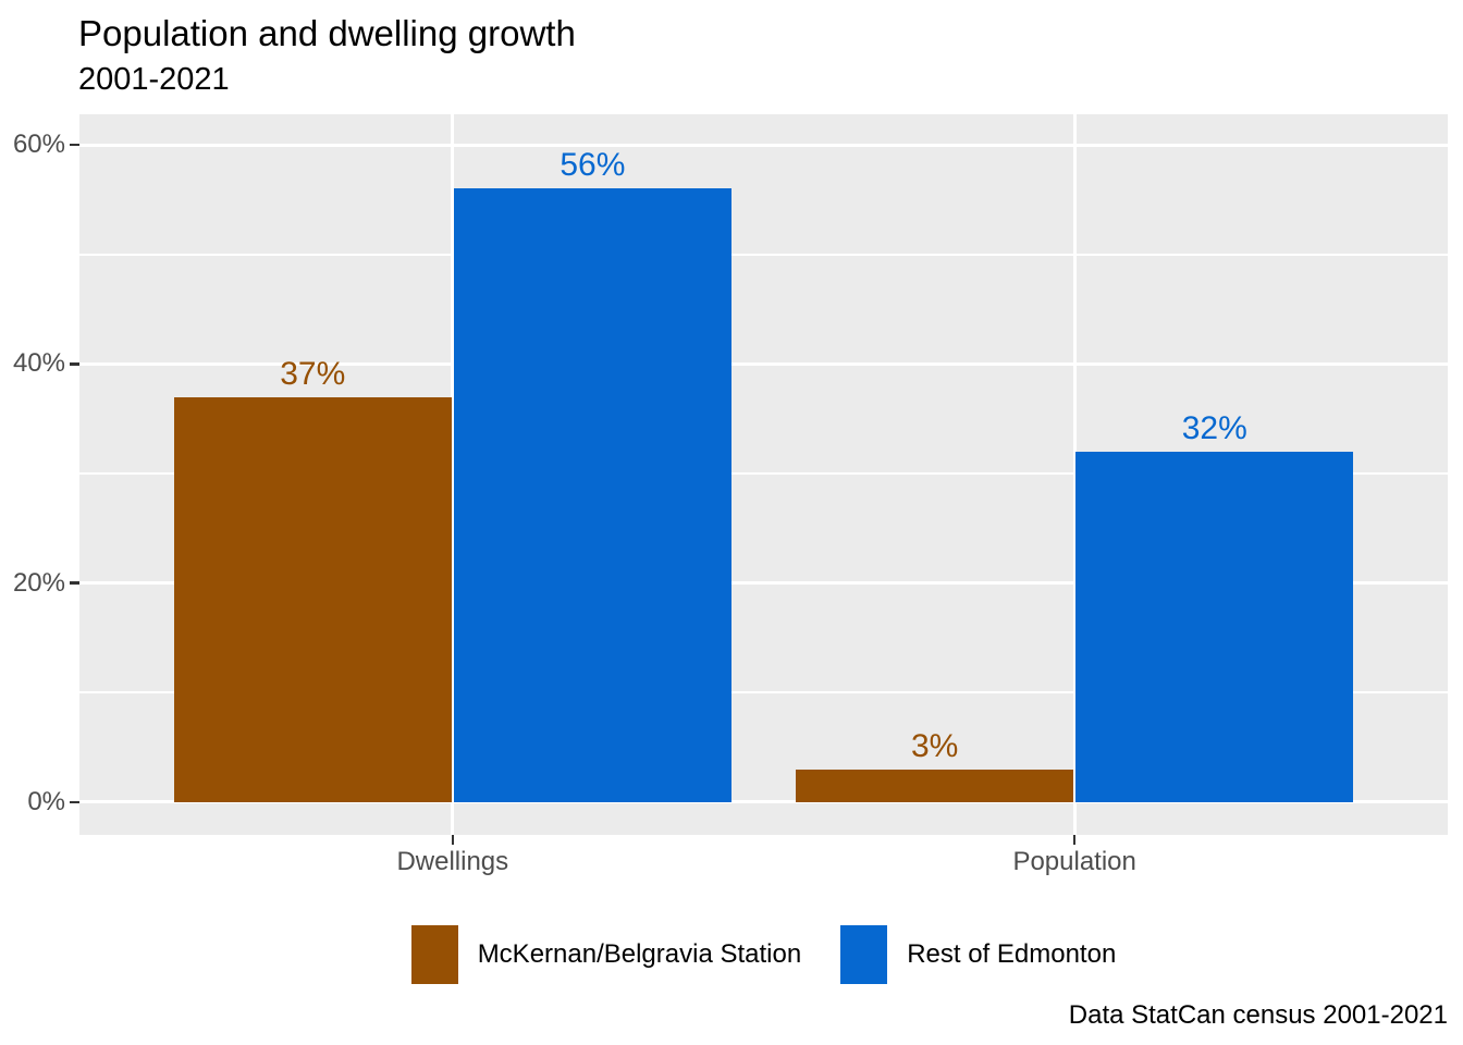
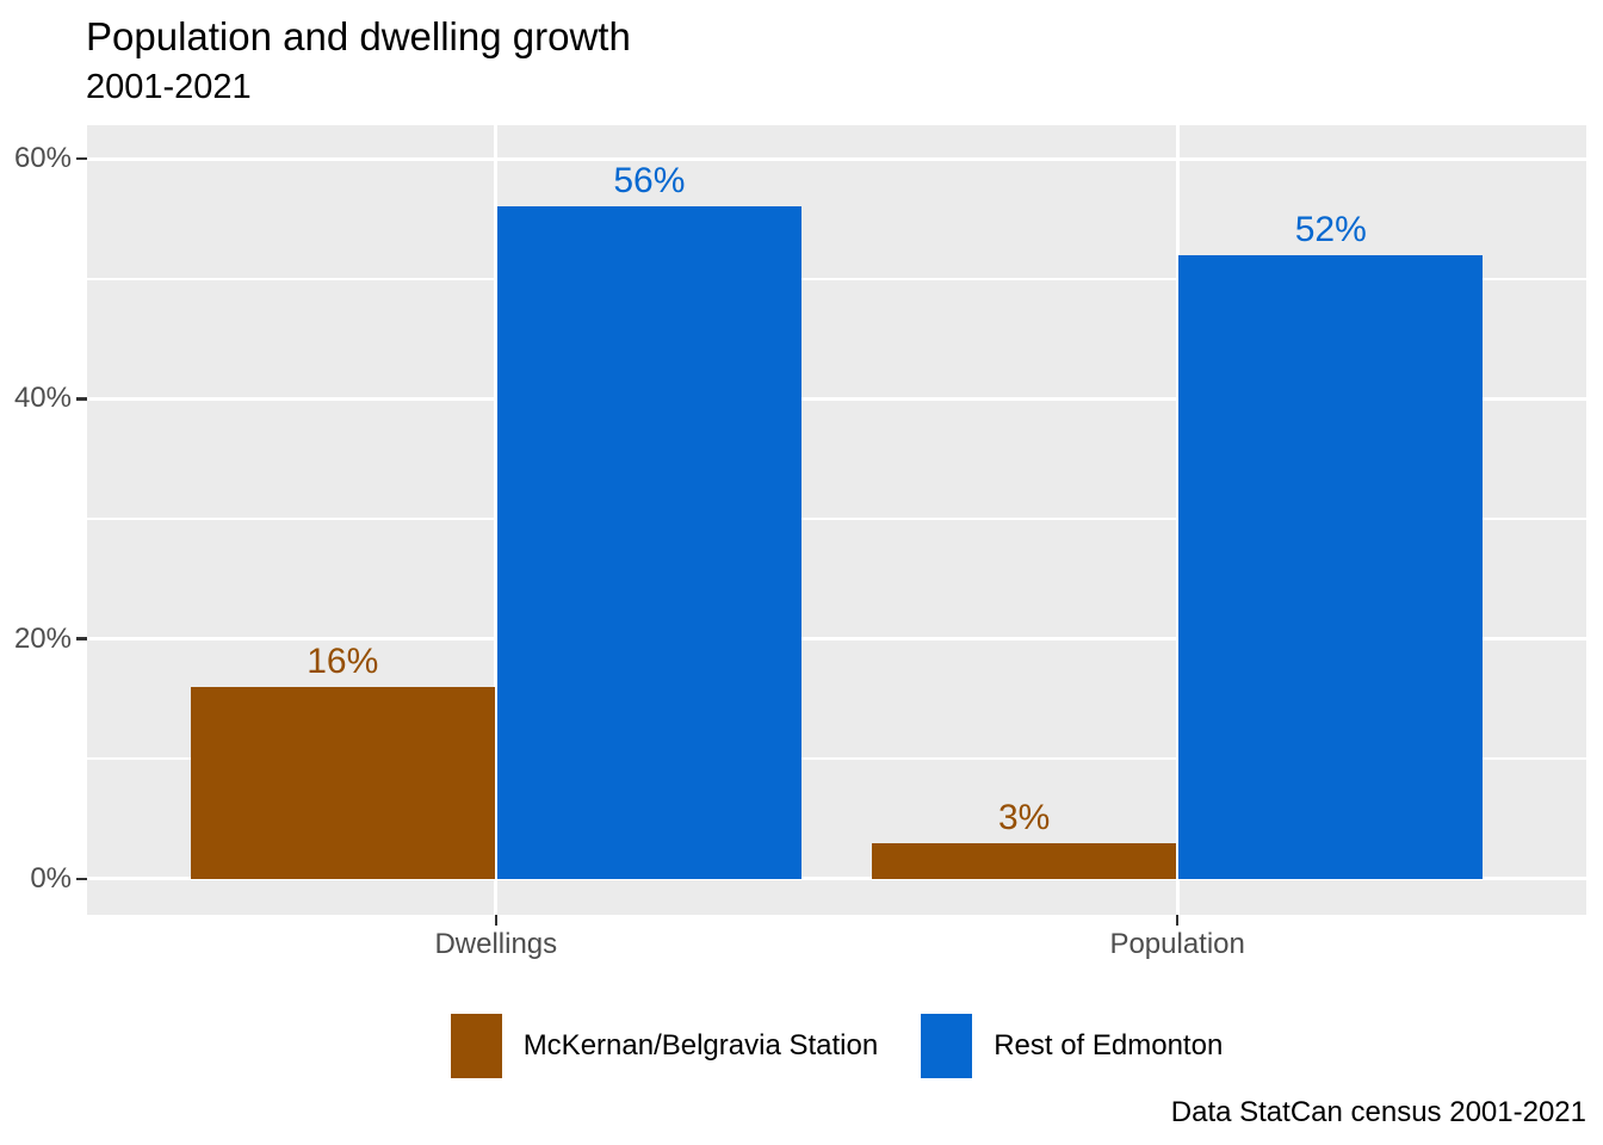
McKernan/Belgravia Station/Dwellings: 37% -> 16%
Rest of Edmonton/Population: 32% -> 52%
